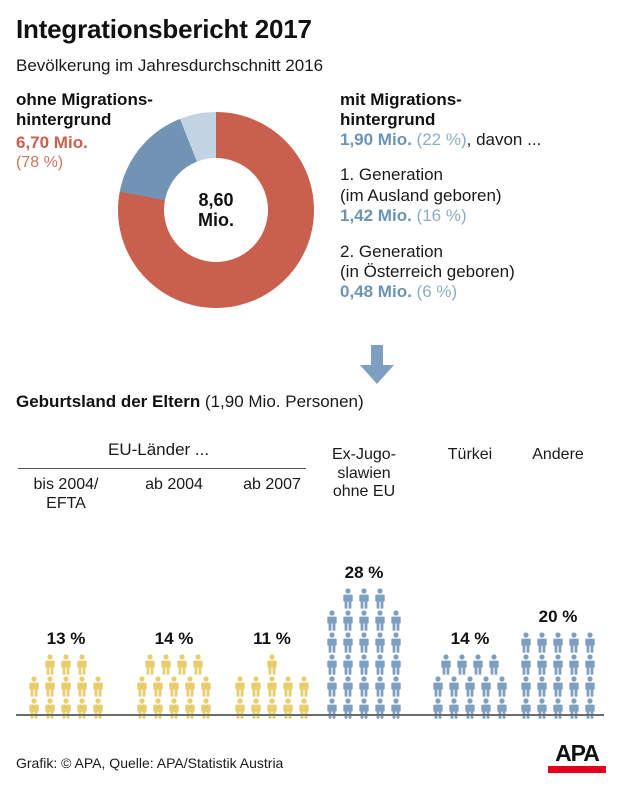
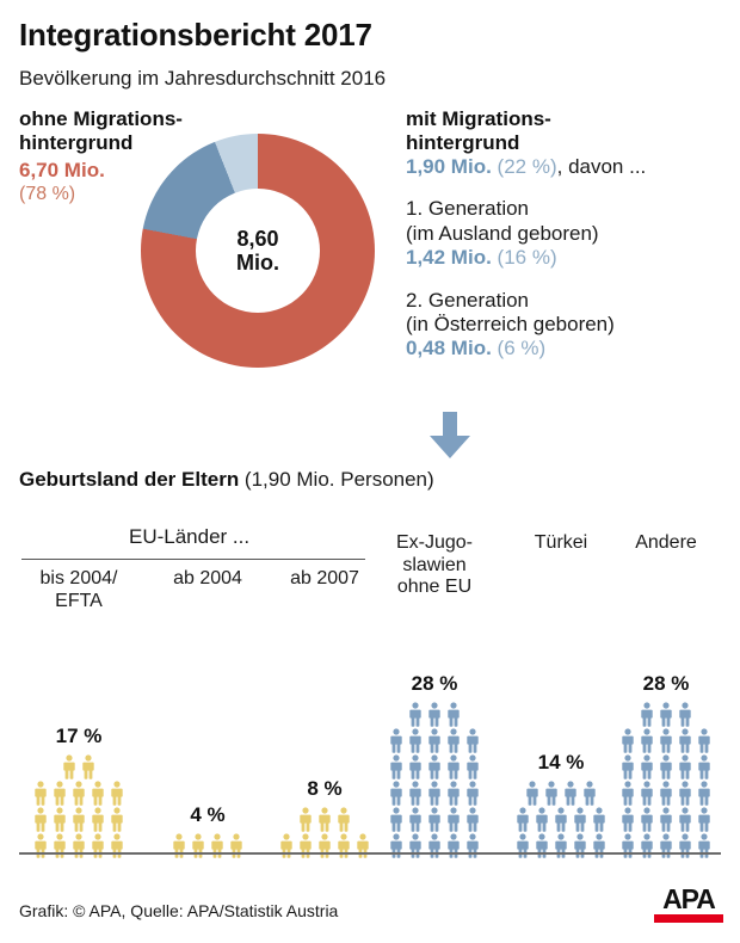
Geburtsland der Eltern (1,90 Mio. Personen)/bis 2004/EFTA: 13 -> 17
Geburtsland der Eltern (1,90 Mio. Personen)/ab 2004: 14 -> 4
Geburtsland der Eltern (1,90 Mio. Personen)/ab 2007: 11 -> 8
Geburtsland der Eltern (1,90 Mio. Personen)/Andere: 20 -> 28
